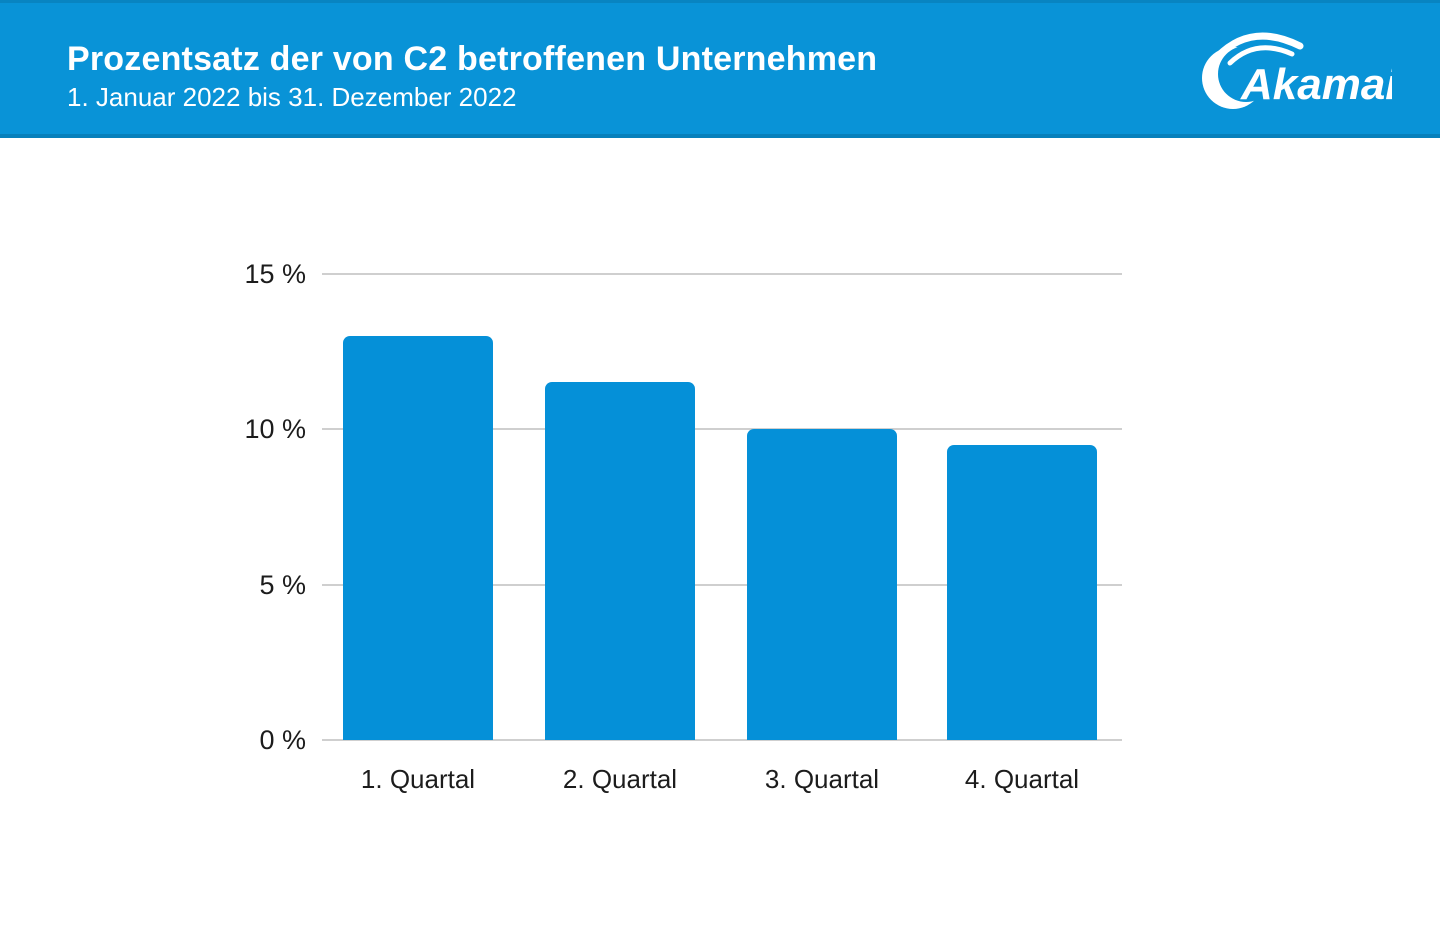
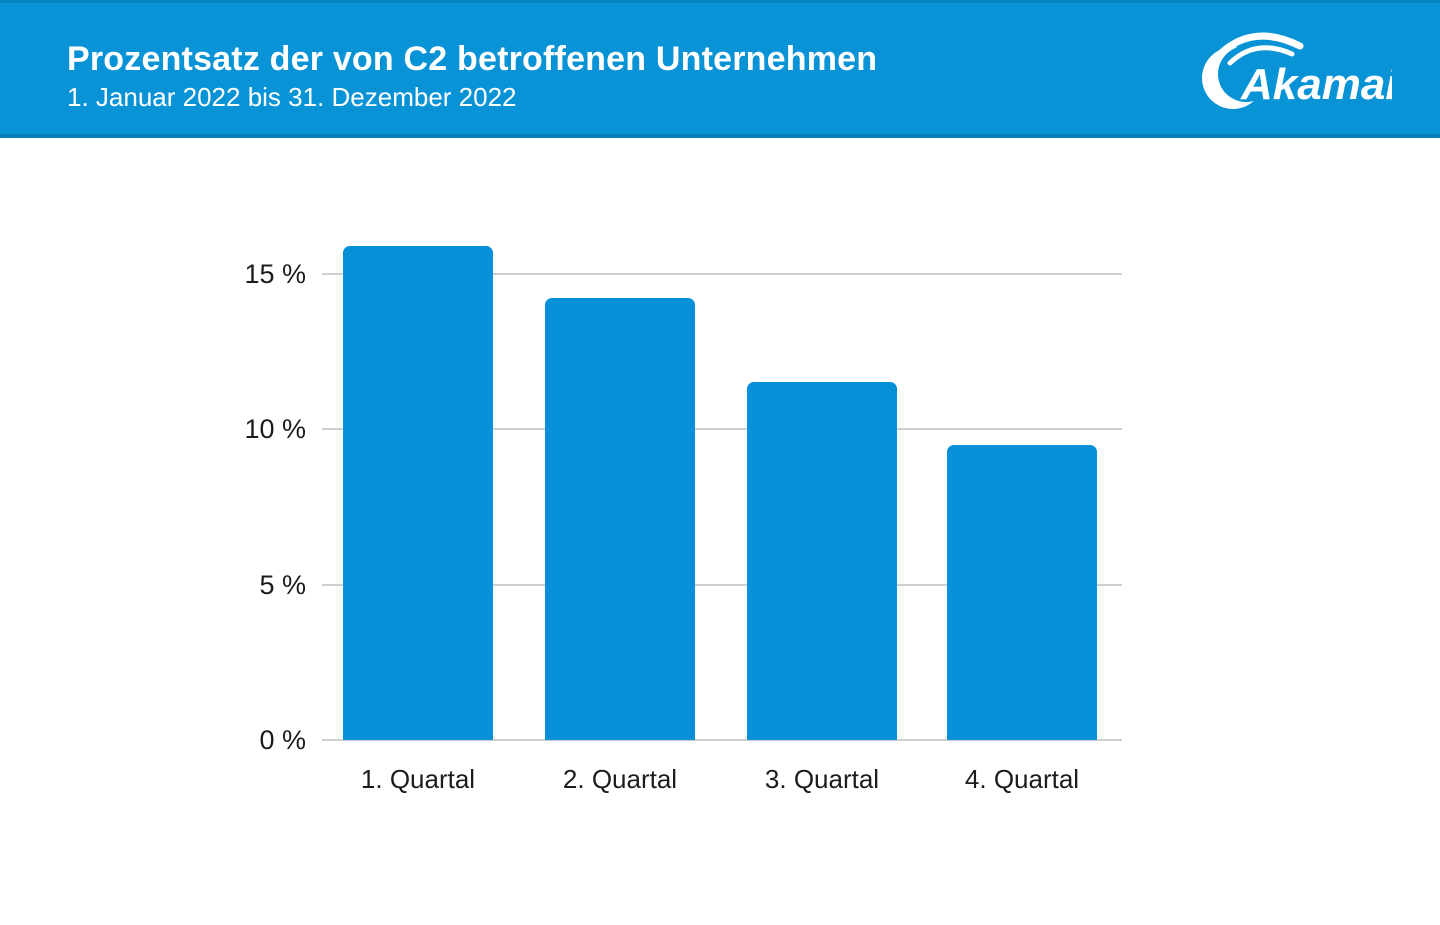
1. Quartal: 13.0% -> 15.9%
2. Quartal: 11.5% -> 14.2%
3. Quartal: 10.0% -> 11.5%
